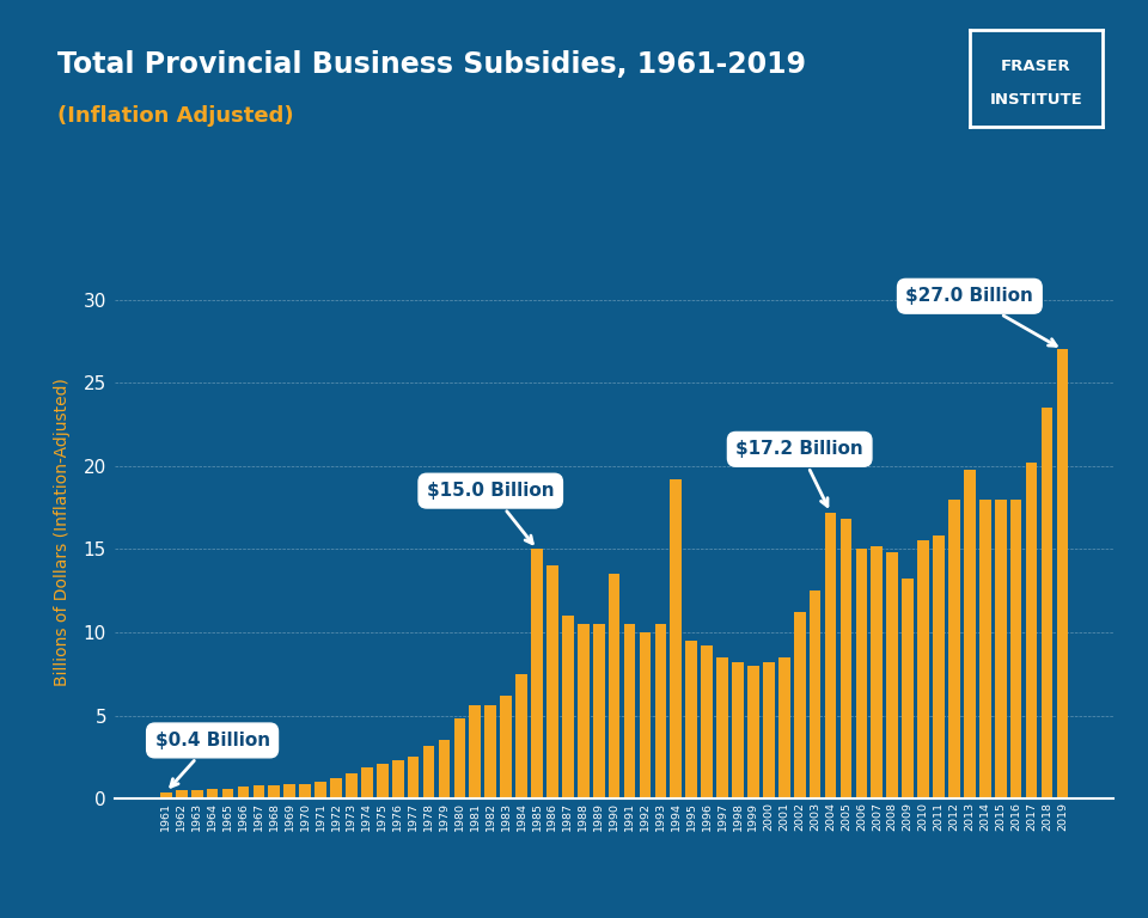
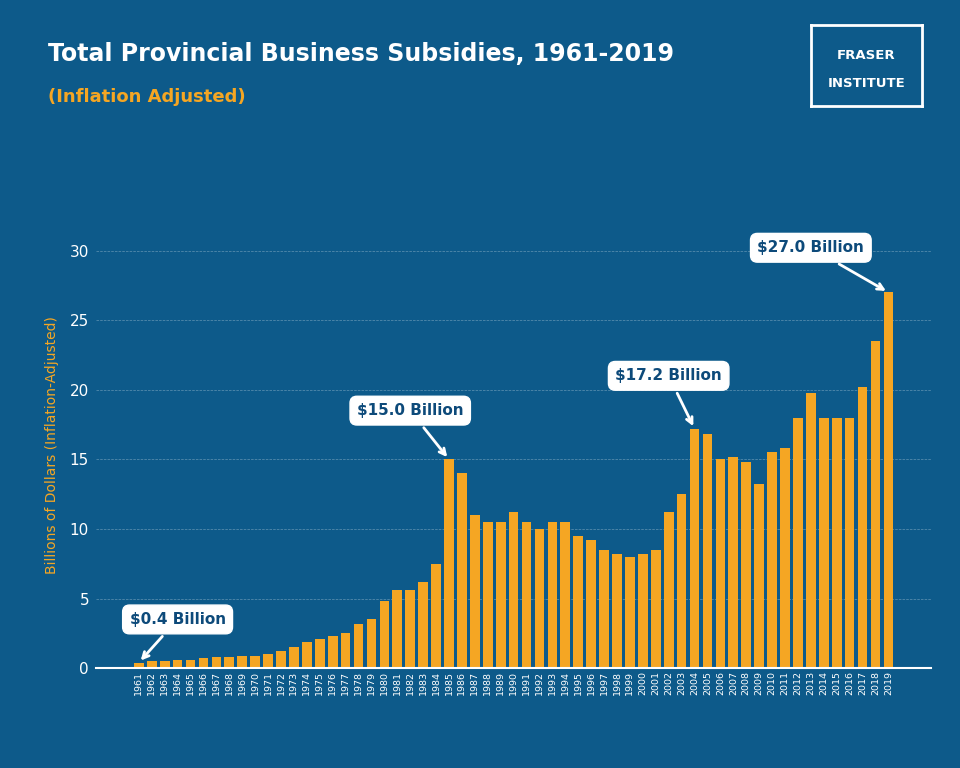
1990: 13.5 -> 11.2
1994: 19.2 -> 10.5
